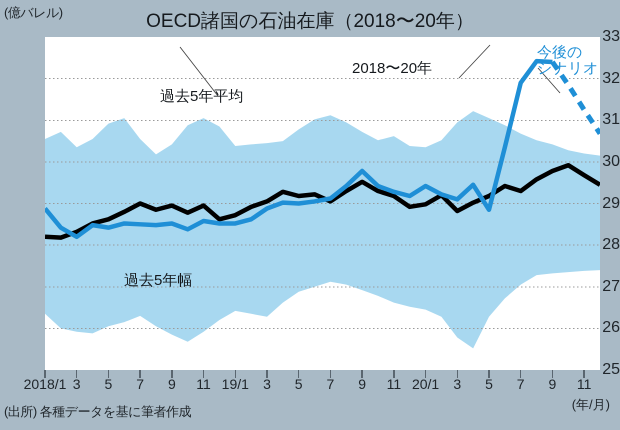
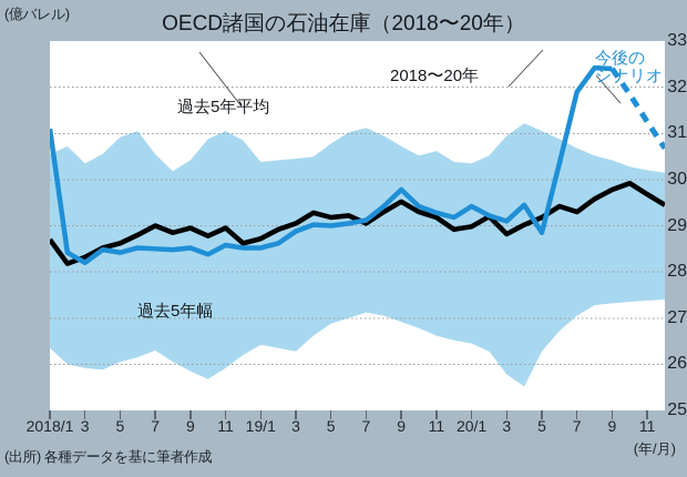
過去5年平均/2018/1: 28.2 -> 28.7
2018〜20年/2018/1: 28.9 -> 31.1
